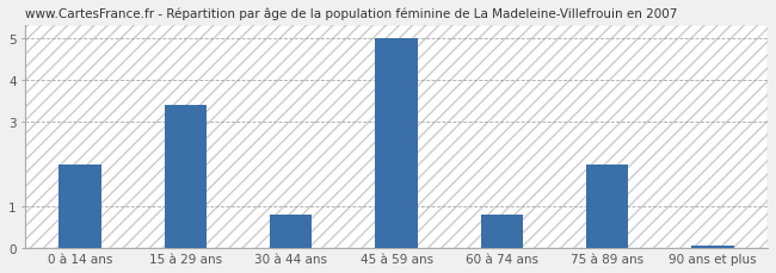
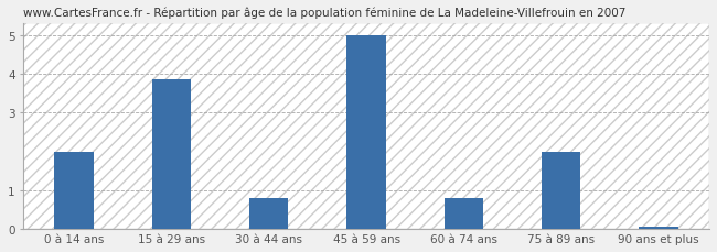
15 à 29 ans: 3.40 -> 3.85
